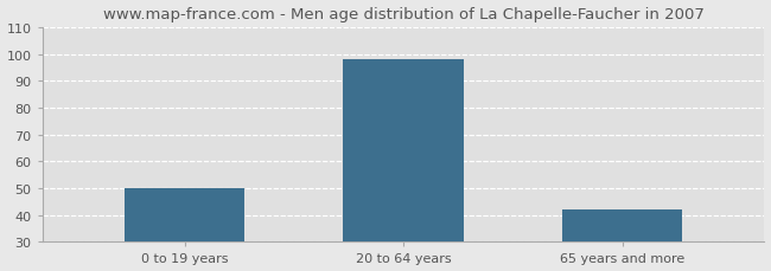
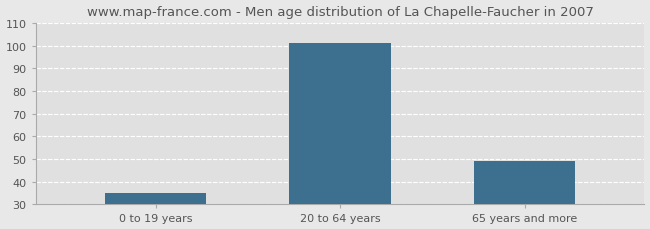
0 to 19 years: 50 -> 35
20 to 64 years: 98 -> 101
65 years and more: 42 -> 49
